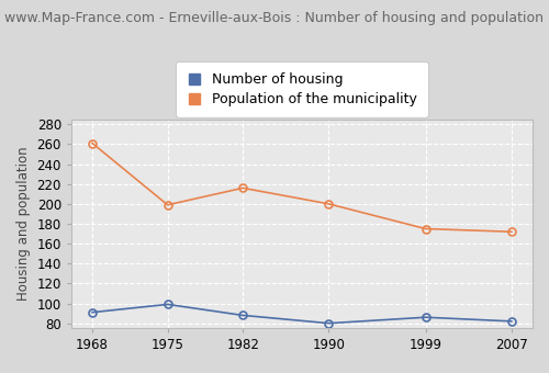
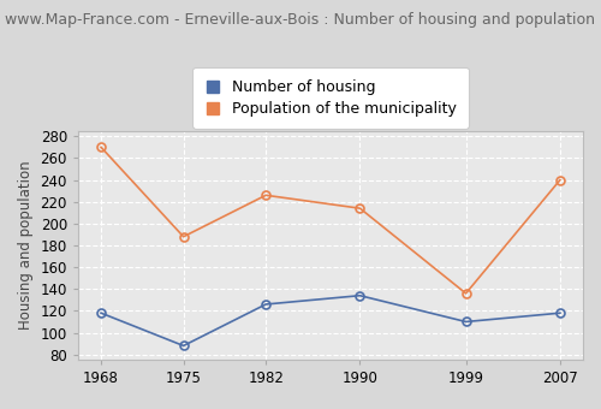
Number of housing/1968: 91 -> 118
Population of the municipality/1968: 261 -> 270
Number of housing/1975: 99 -> 88
Population of the municipality/1975: 199 -> 188
Number of housing/1982: 88 -> 126
Population of the municipality/1982: 216 -> 226
Number of housing/1990: 80 -> 134
Population of the municipality/1990: 200 -> 214
Number of housing/1999: 86 -> 110
Population of the municipality/1999: 175 -> 136
Number of housing/2007: 82 -> 118
Population of the municipality/2007: 172 -> 240
